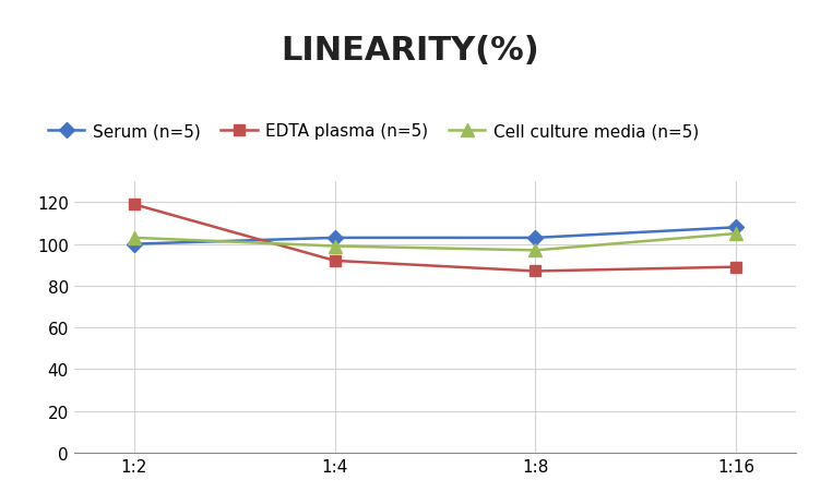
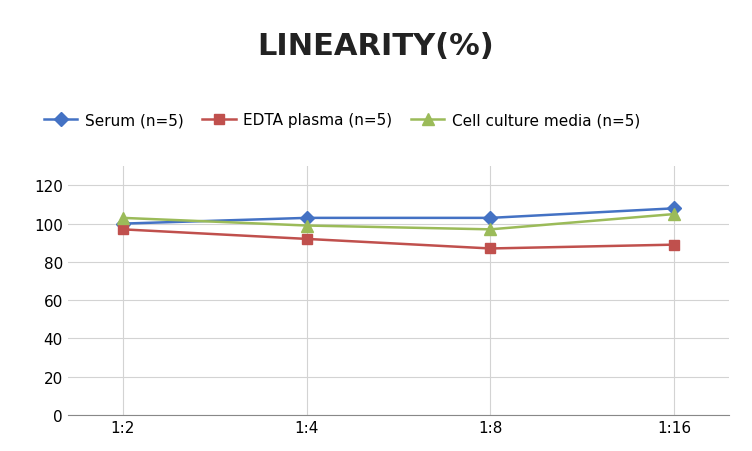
EDTA plasma (n=5)/1:2: 119 -> 97
